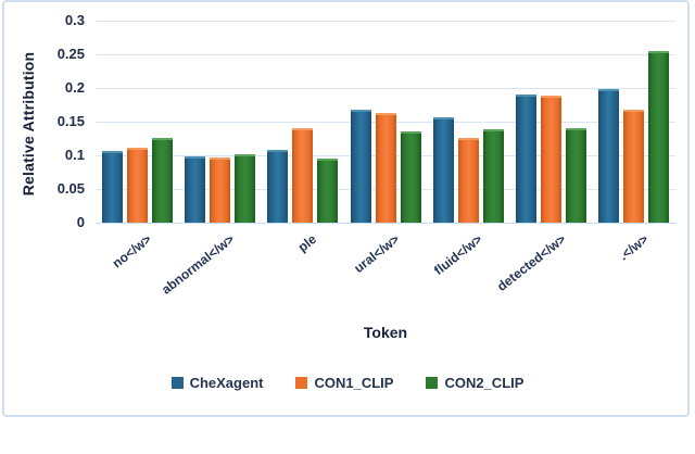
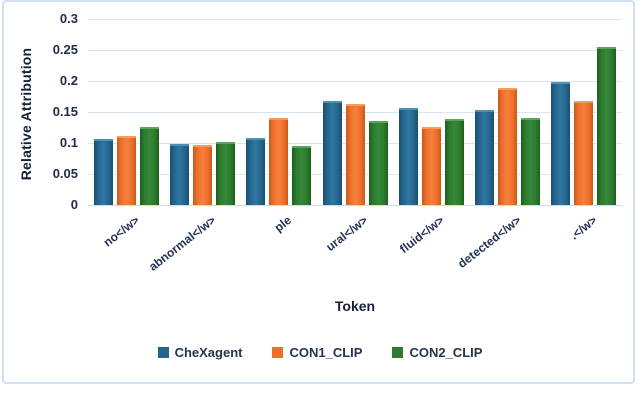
CheXagent/detected</w>: 0.19 -> 0.15
